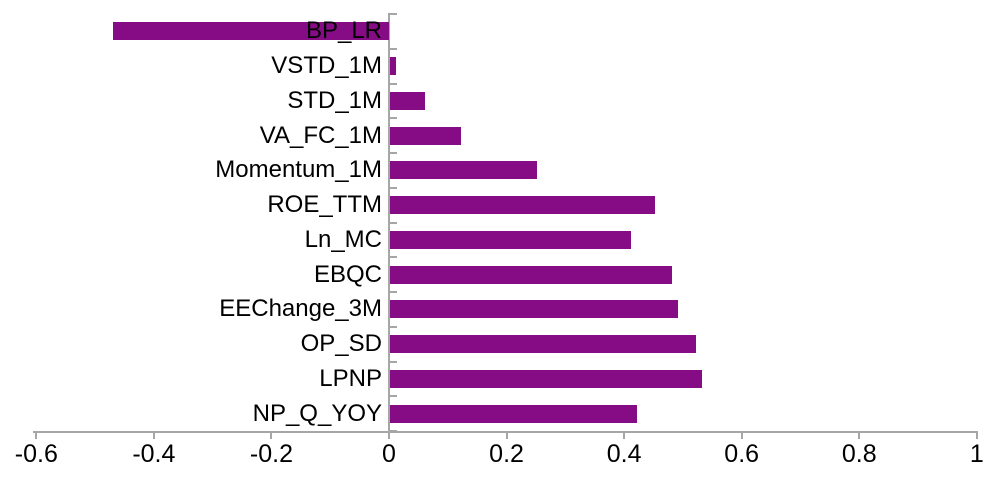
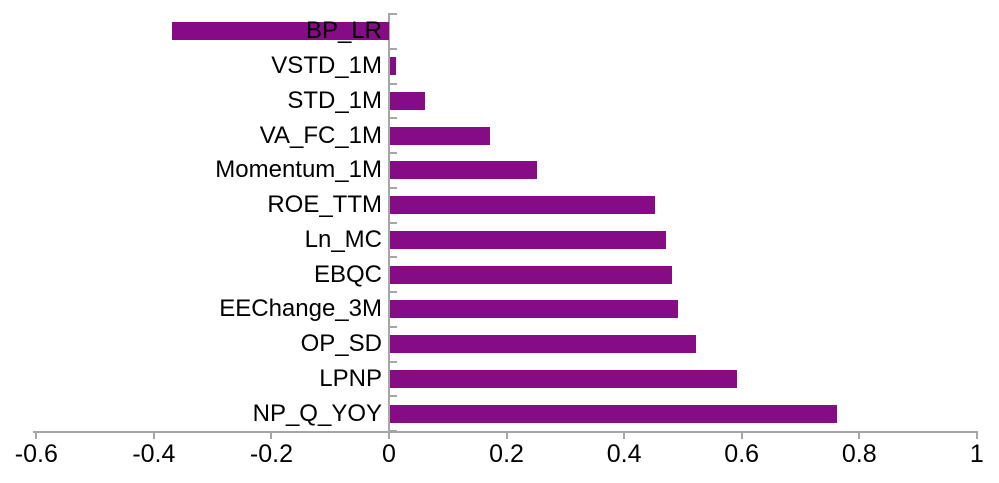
BP_LR: -0.47 -> -0.37
VA_FC_1M: 0.12 -> 0.17
Ln_MC: 0.41 -> 0.47
LPNP: 0.53 -> 0.59
NP_Q_YOY: 0.42 -> 0.76
